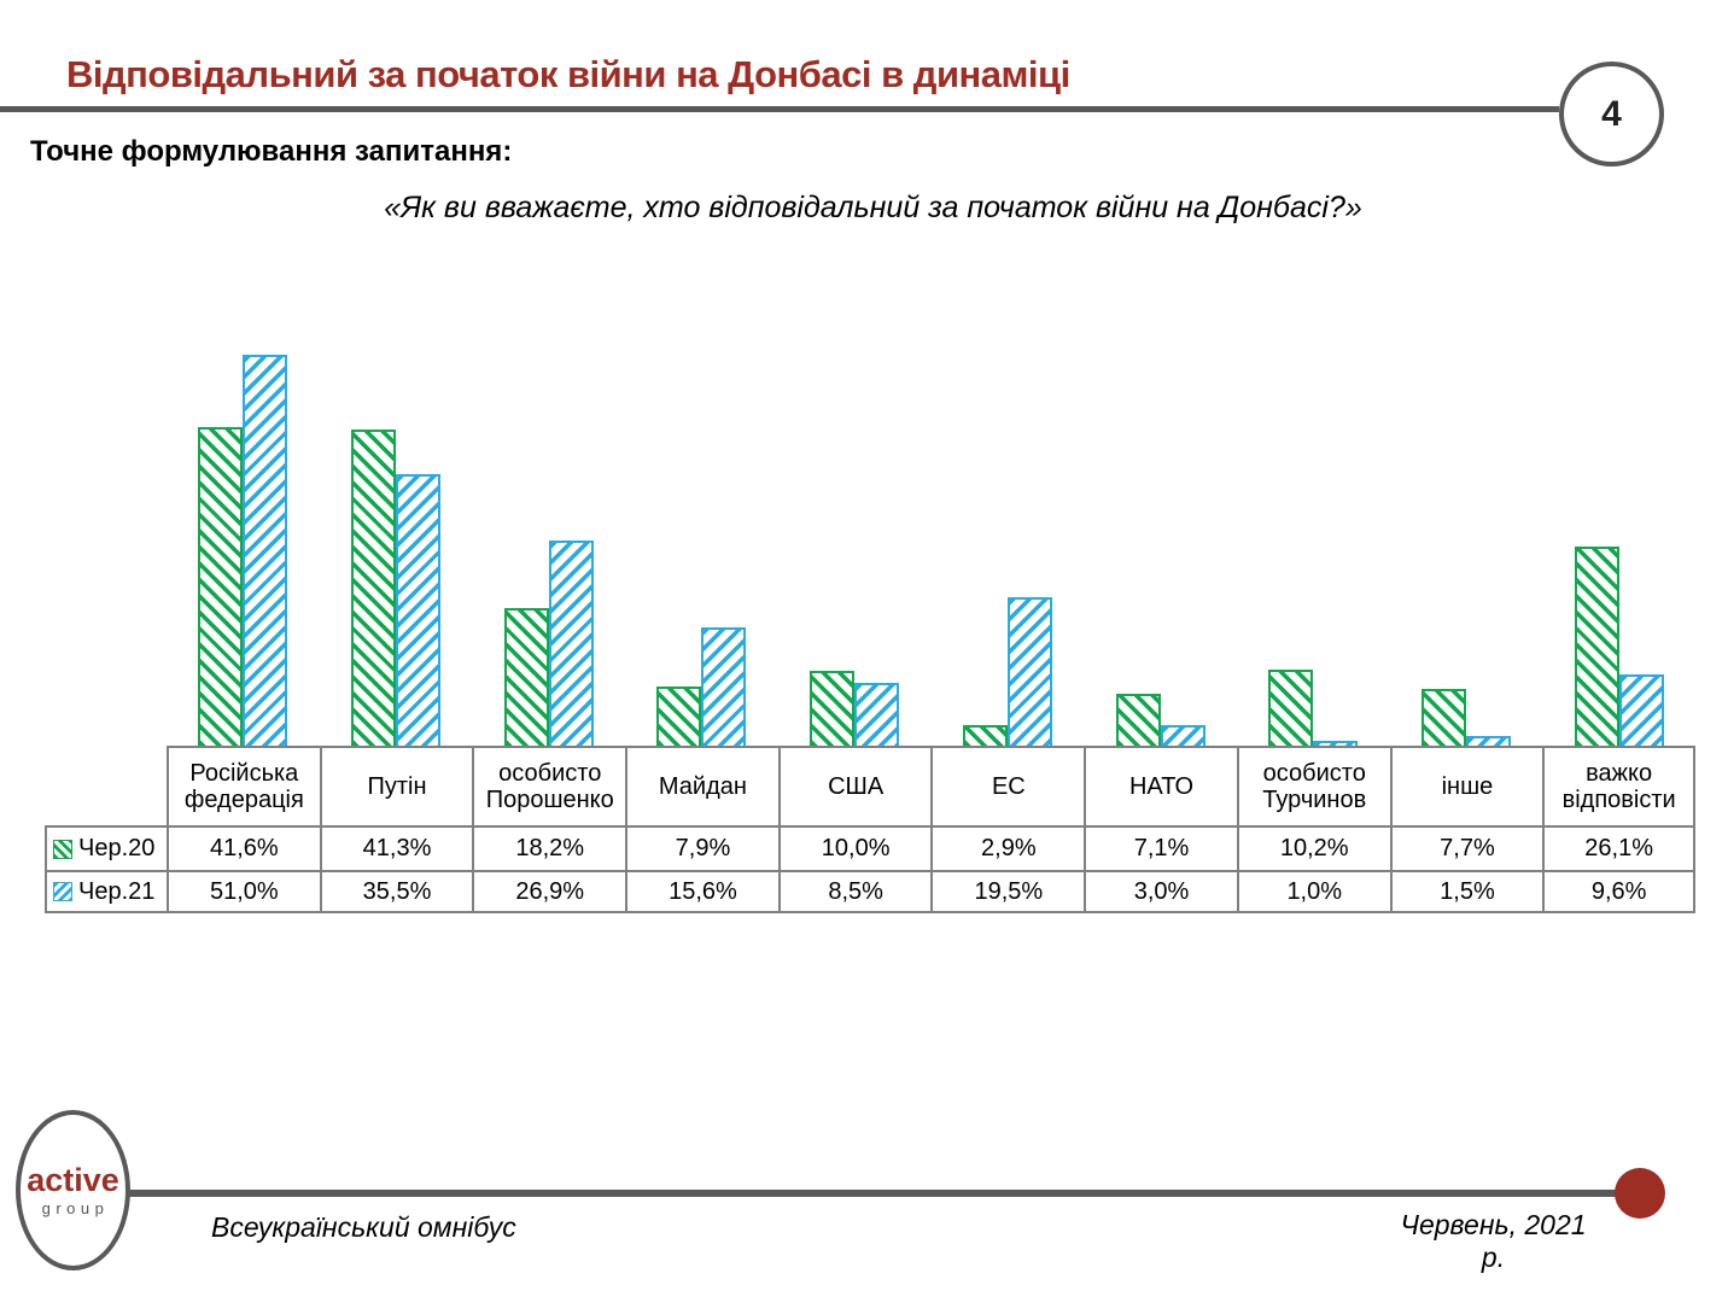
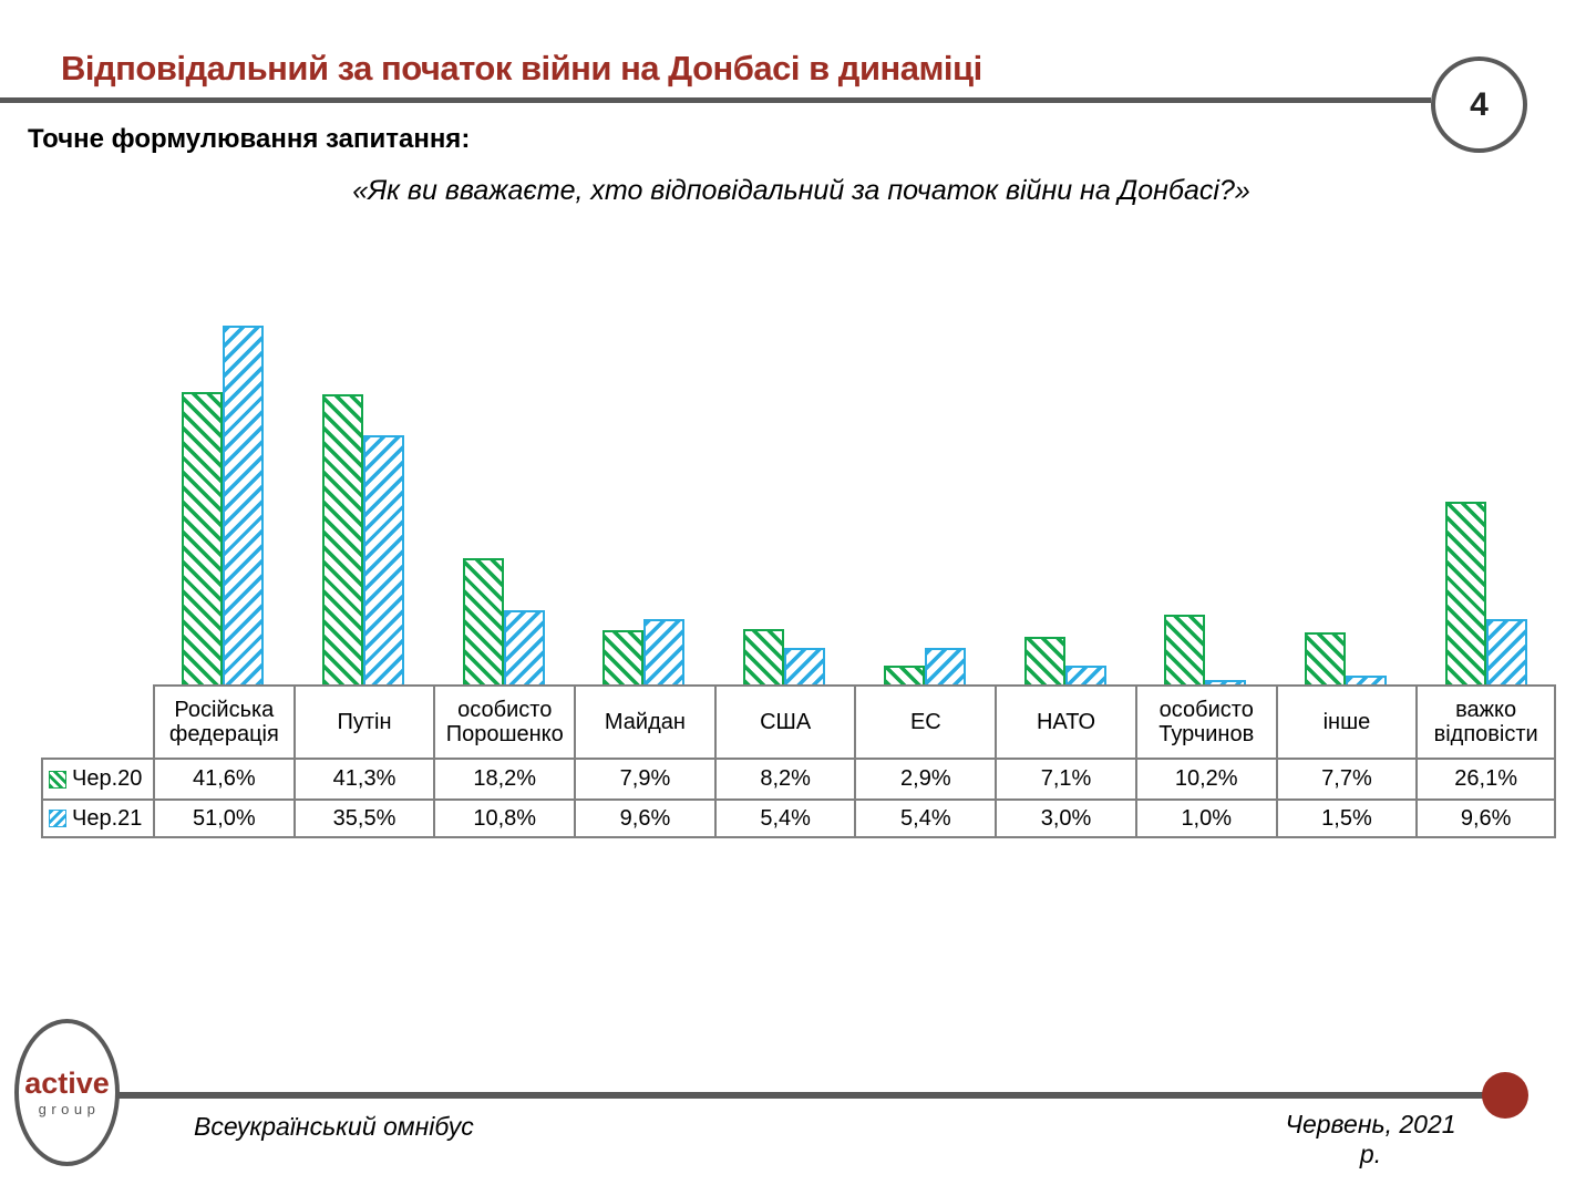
Чер.21/особисто Порошенко: 26,9% -> 10,8%
Чер.21/Майдан: 15,6% -> 9,6%
Чер.20/США: 10,0% -> 8,2%
Чер.21/США: 8,5% -> 5,4%
Чер.21/ЕС: 19,5% -> 5,4%
